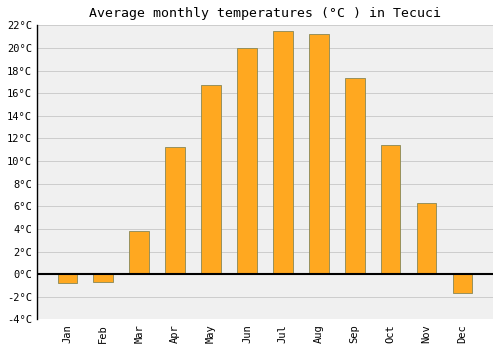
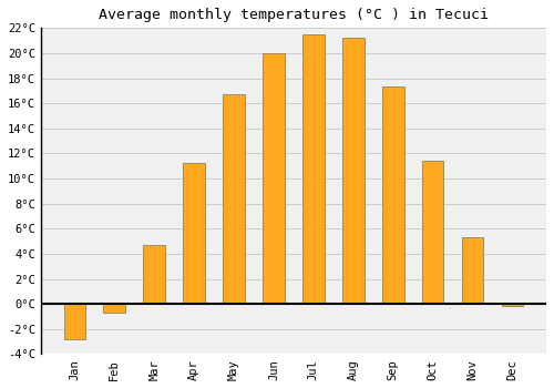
Jan: -0.8°C -> -2.8°C
Mar: 3.8°C -> 4.7°C
Nov: 6.3°C -> 5.3°C
Dec: -1.7°C -> -0.2°C
